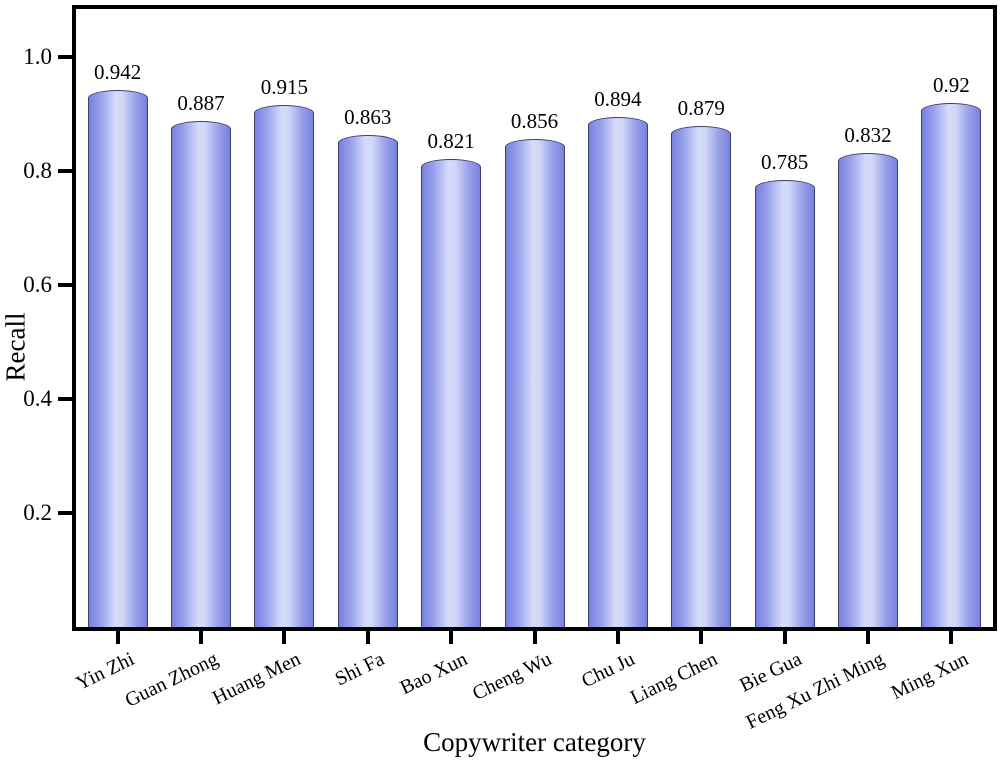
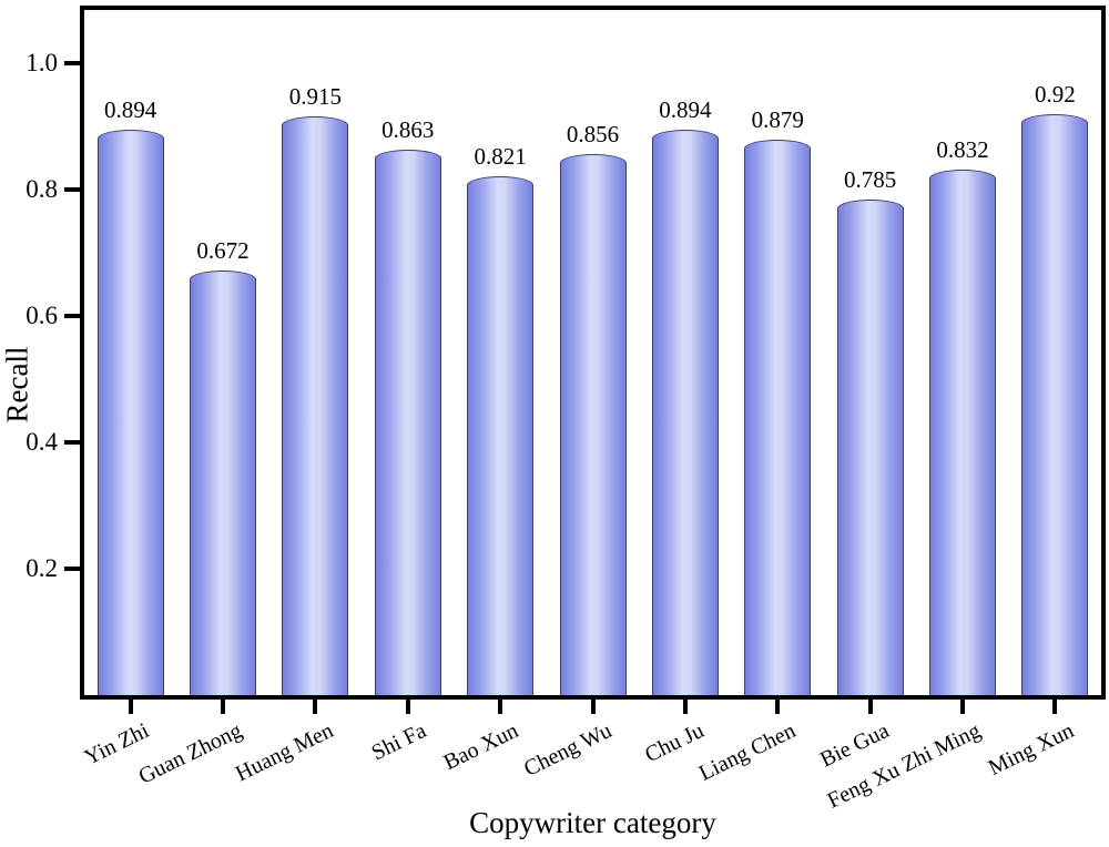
Yin Zhi: 0.942 -> 0.894
Guan Zhong: 0.887 -> 0.672
